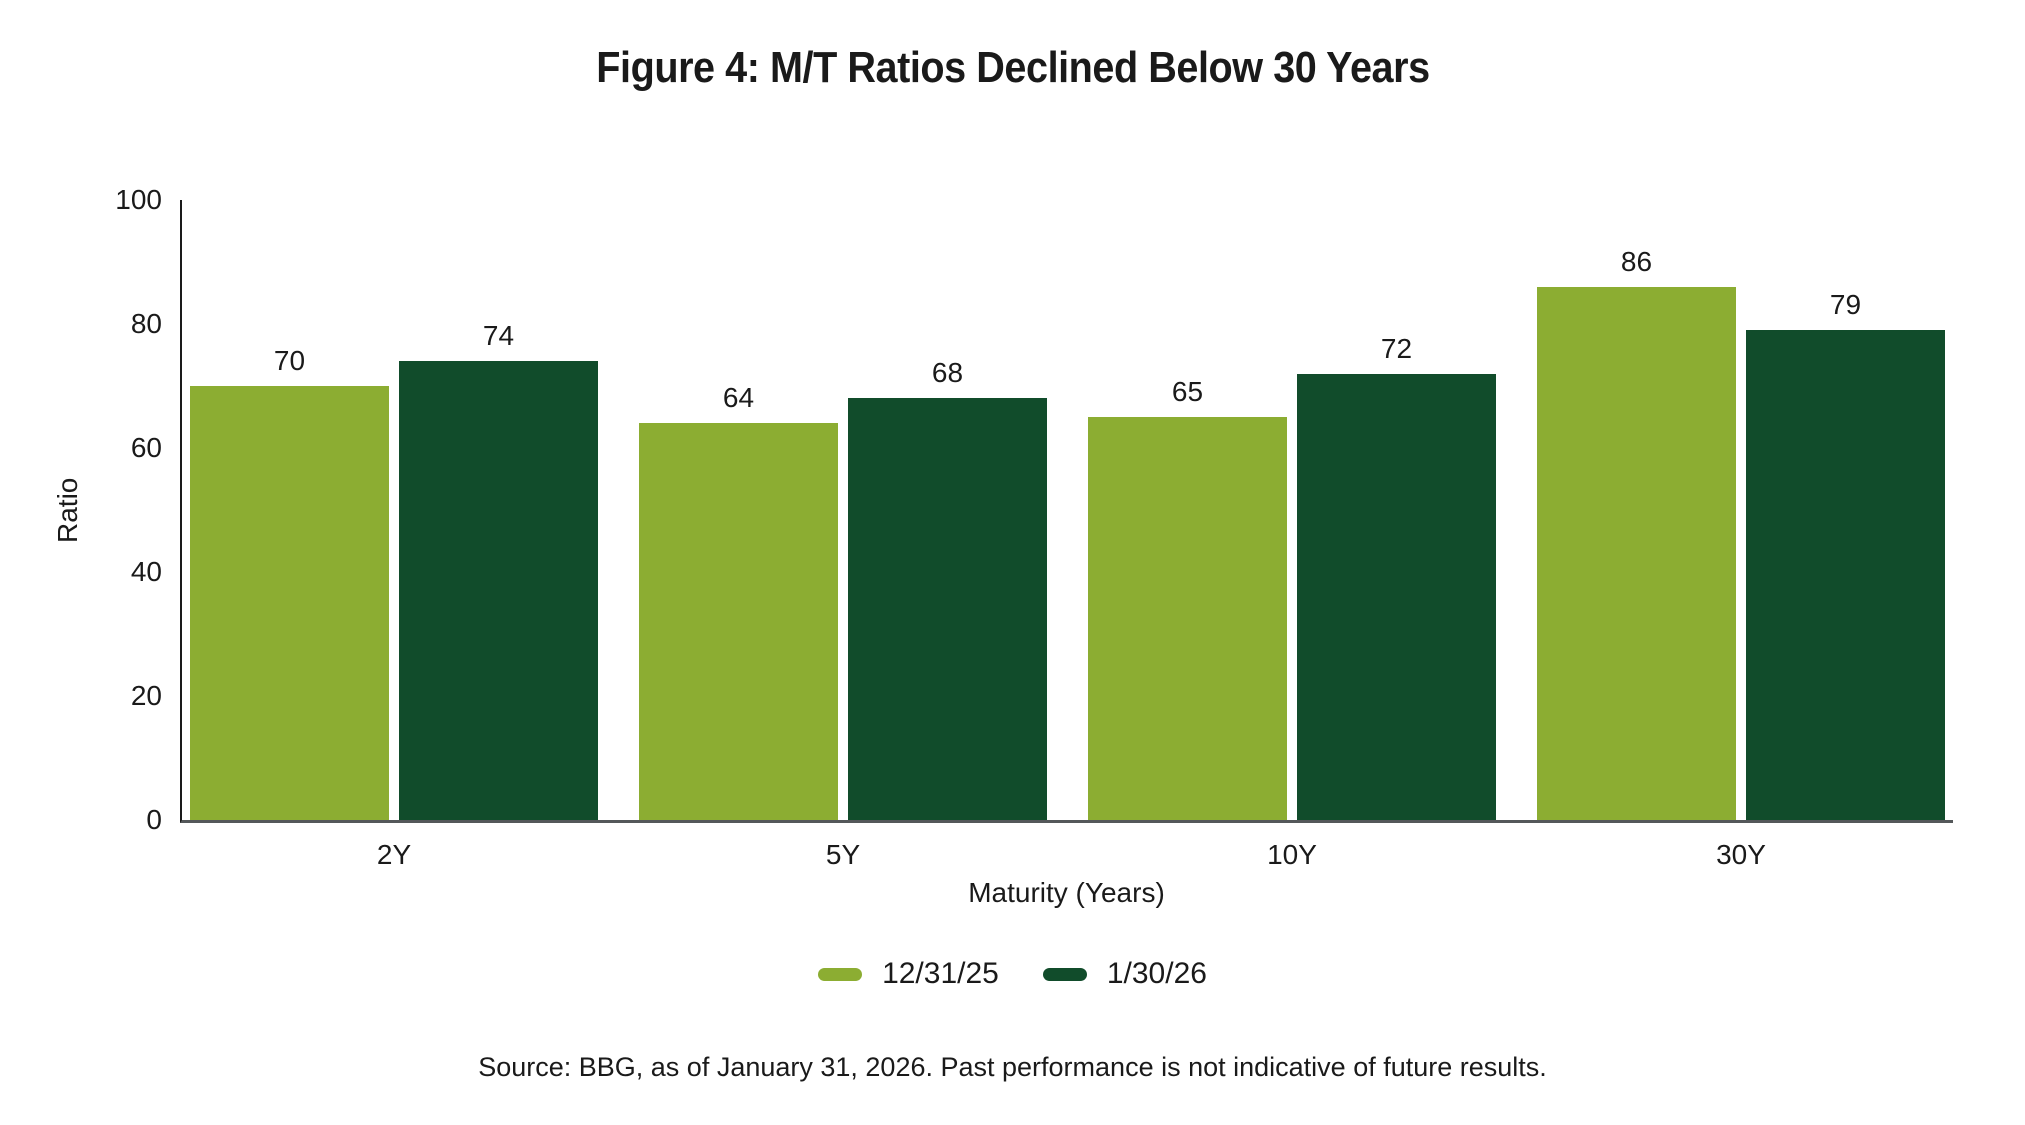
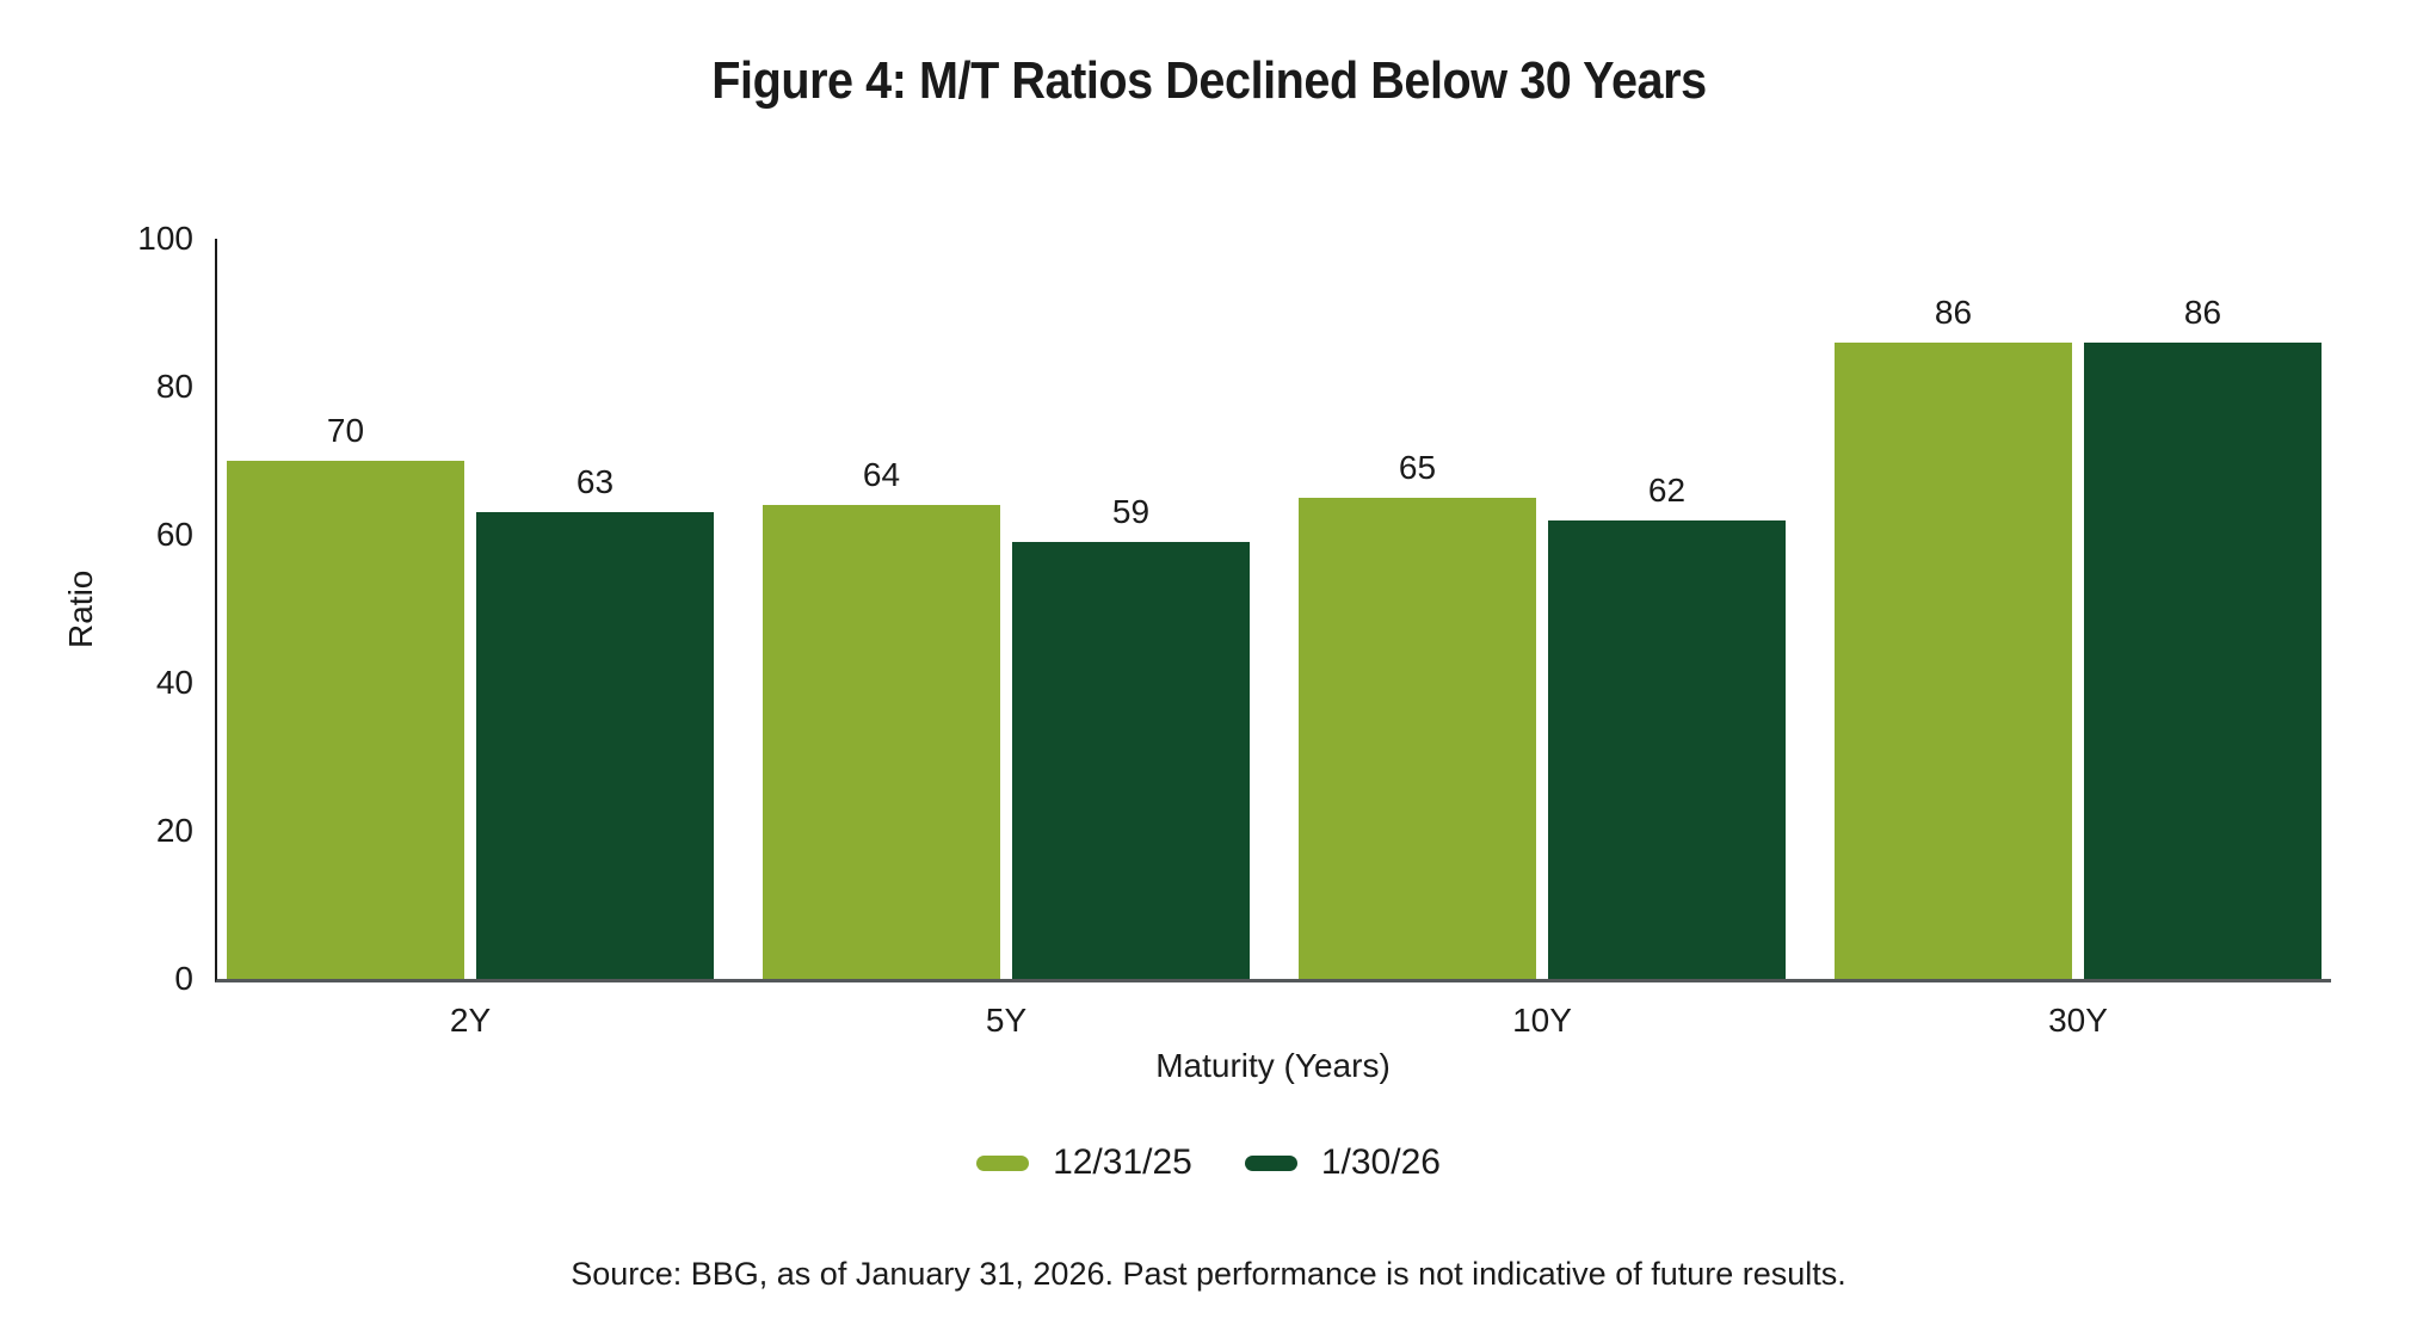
1/30/26/2Y: 74 -> 63
1/30/26/5Y: 68 -> 59
1/30/26/10Y: 72 -> 62
1/30/26/30Y: 79 -> 86
